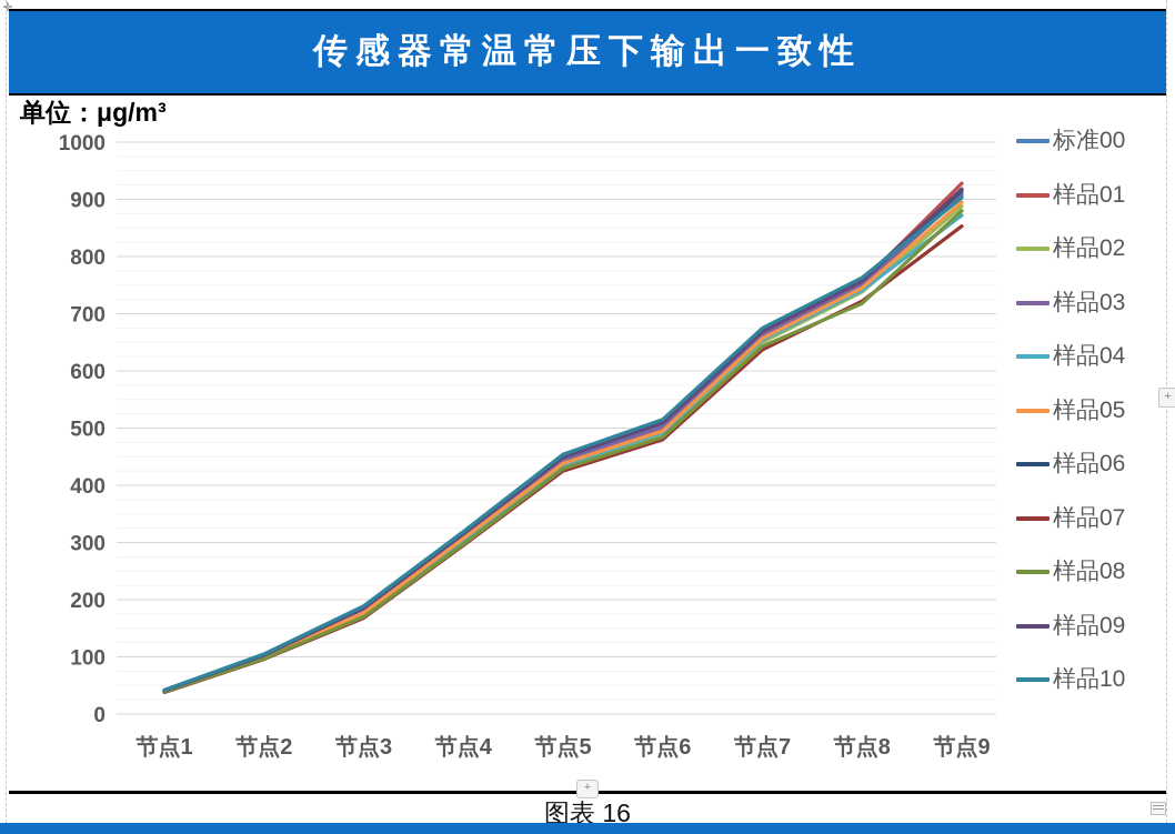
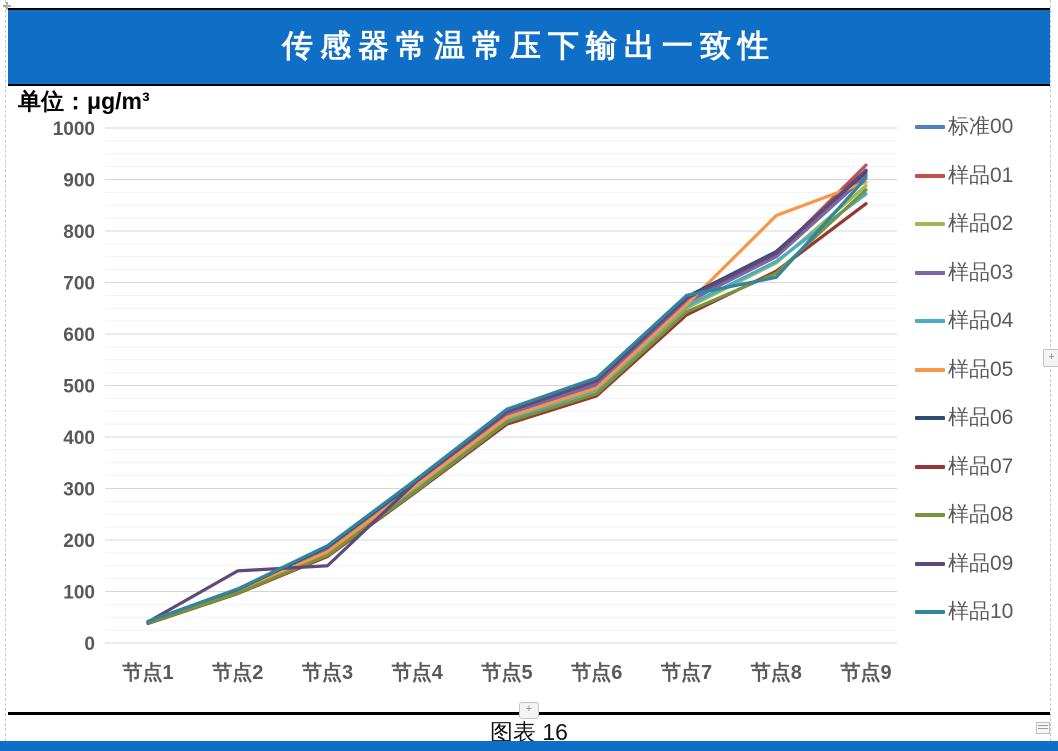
样品09/节点2: 100 -> 140
样品09/节点3: 180 -> 150
样品05/节点8: 740 -> 830
样品10/节点8: 760 -> 710
